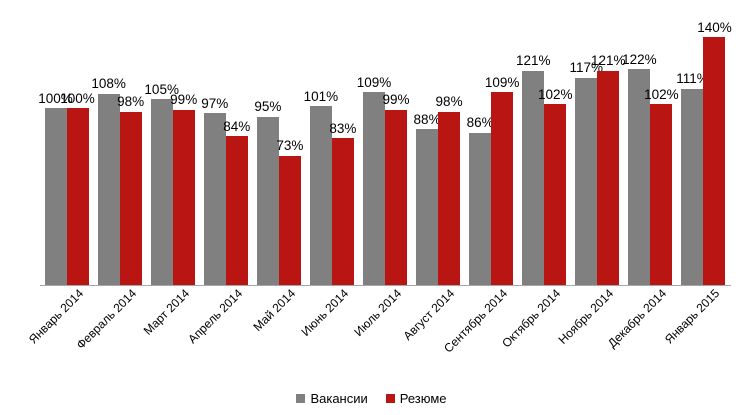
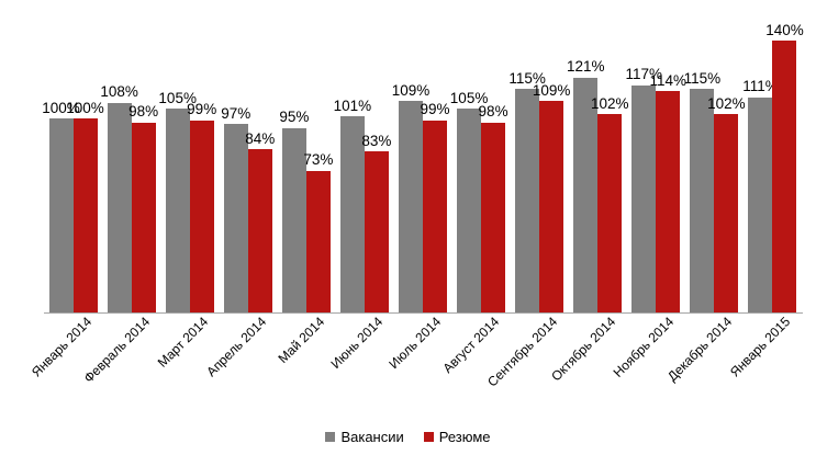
Вакансии/Август 2014: 88% -> 105%
Вакансии/Сентябрь 2014: 86% -> 115%
Резюме/Ноябрь 2014: 121% -> 114%
Вакансии/Декабрь 2014: 122% -> 115%
